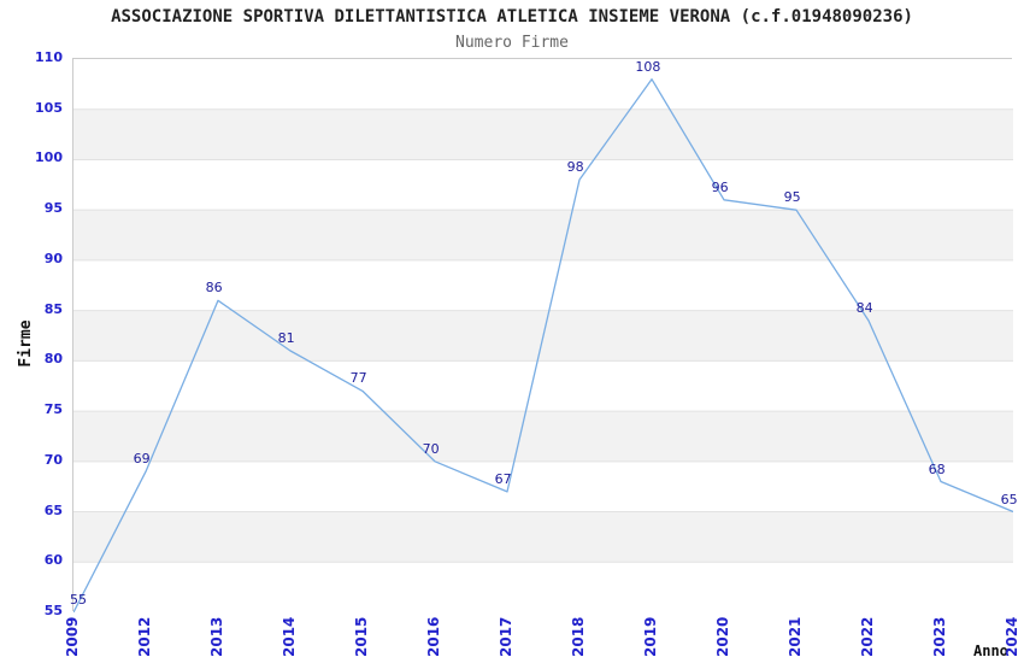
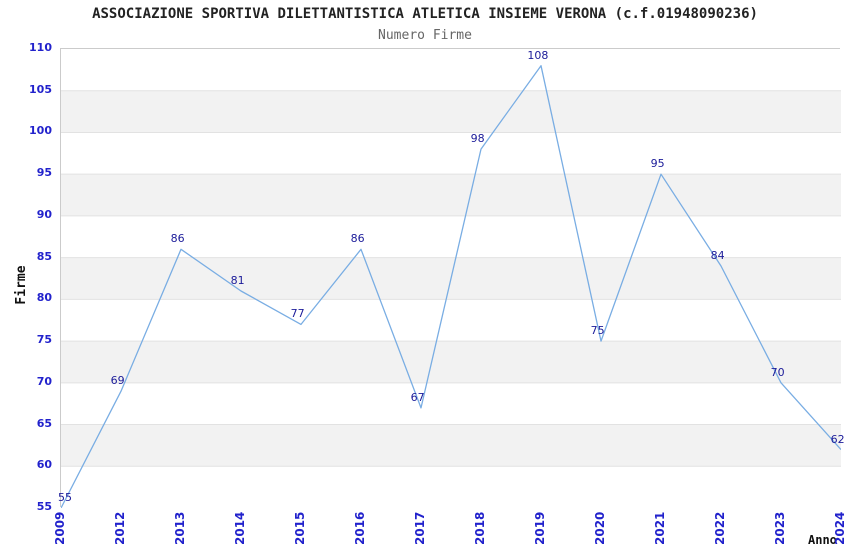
2016: 70 -> 86
2020: 96 -> 75
2023: 68 -> 70
2024: 65 -> 62
